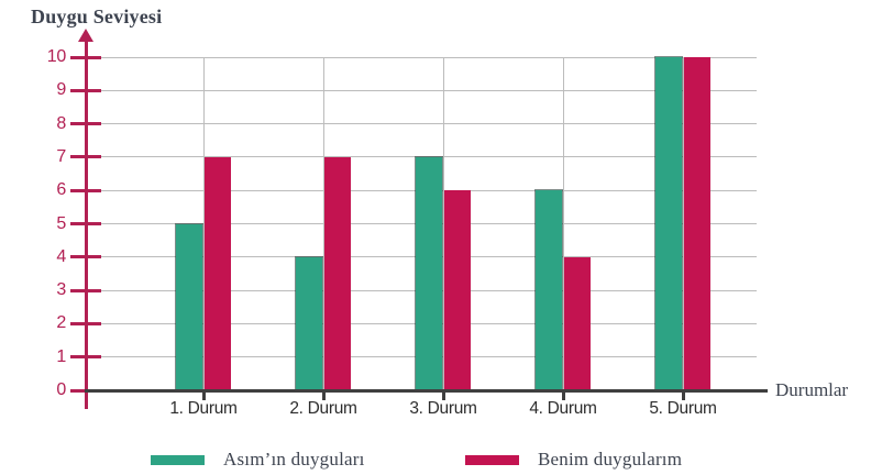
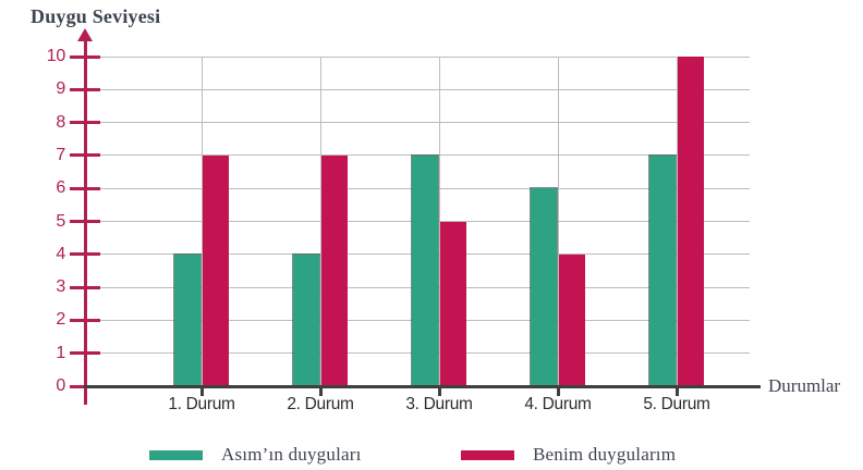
Asım’ın duyguları/1. Durum: 5 -> 4
Benim duygularım/3. Durum: 6 -> 5
Asım’ın duyguları/5. Durum: 10 -> 7
